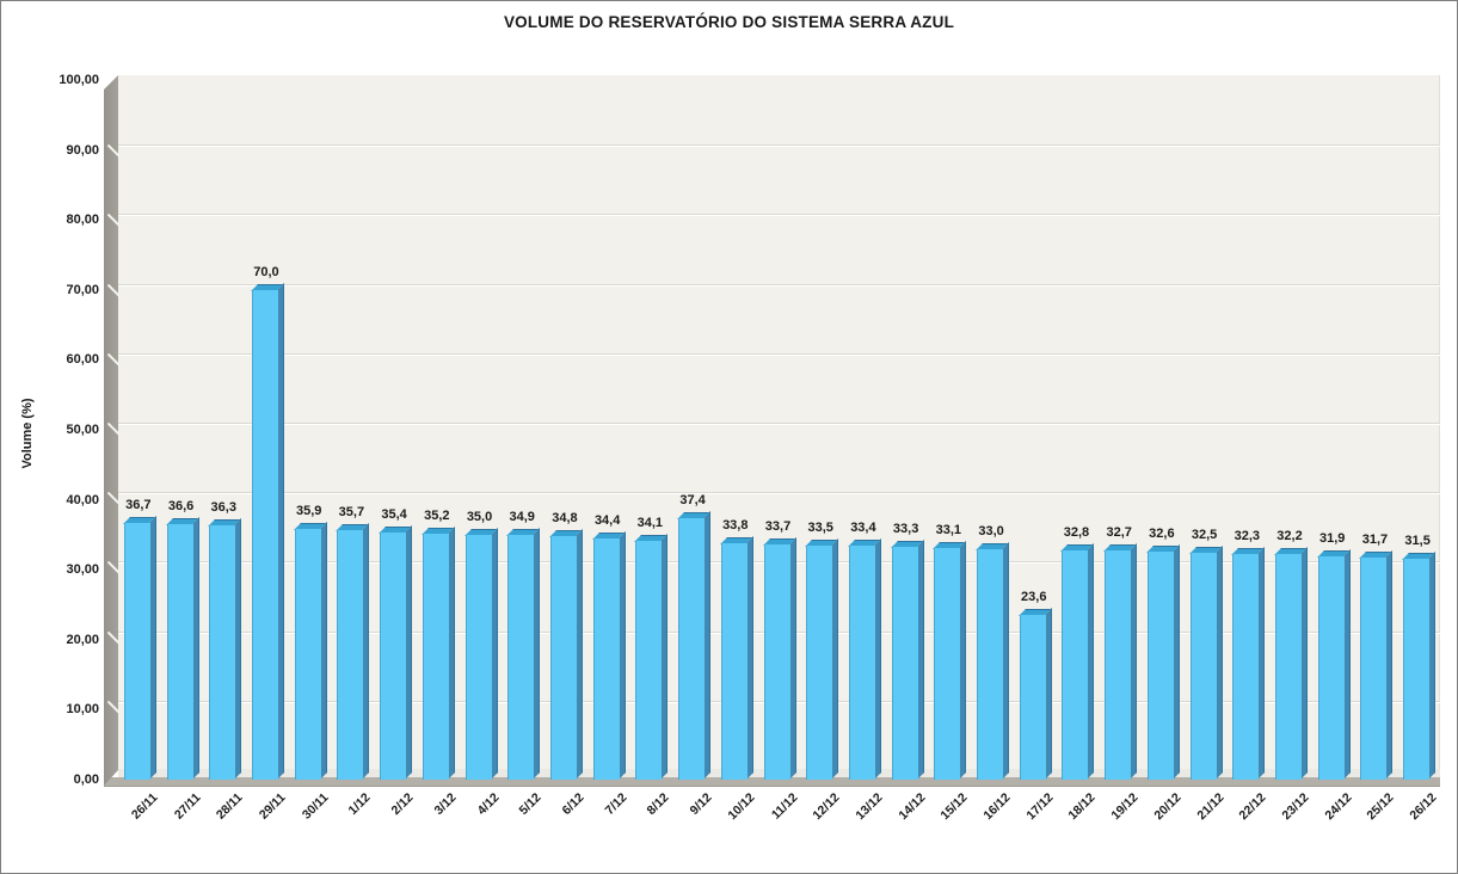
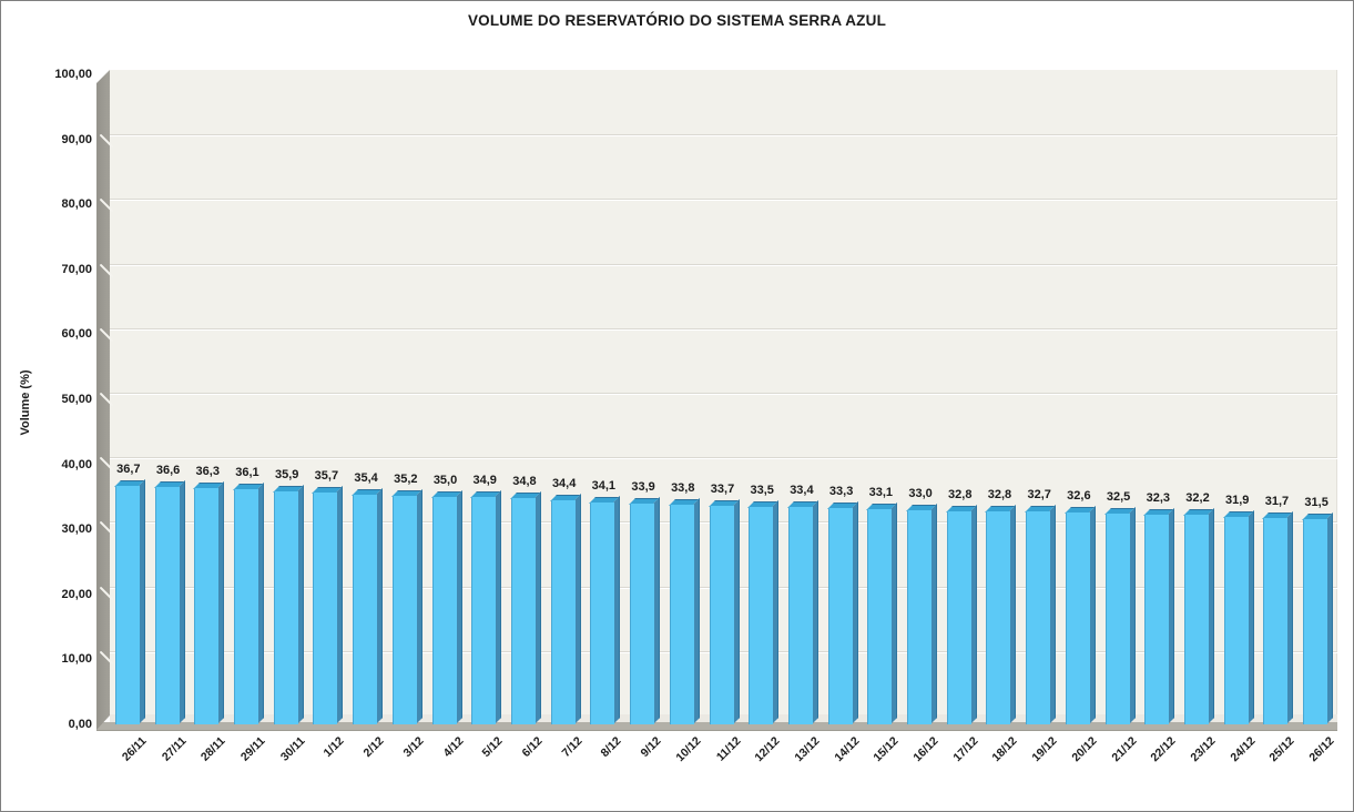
29/11: 70,0 -> 36,1
9/12: 37,4 -> 33,9
17/12: 23,6 -> 32,8
